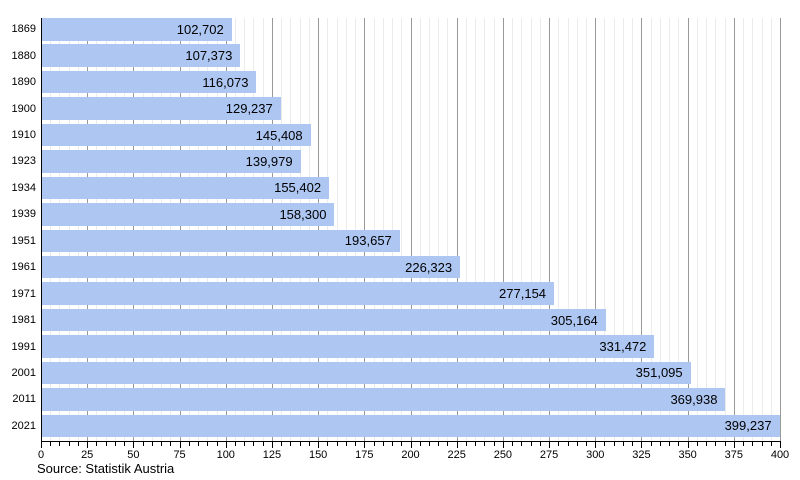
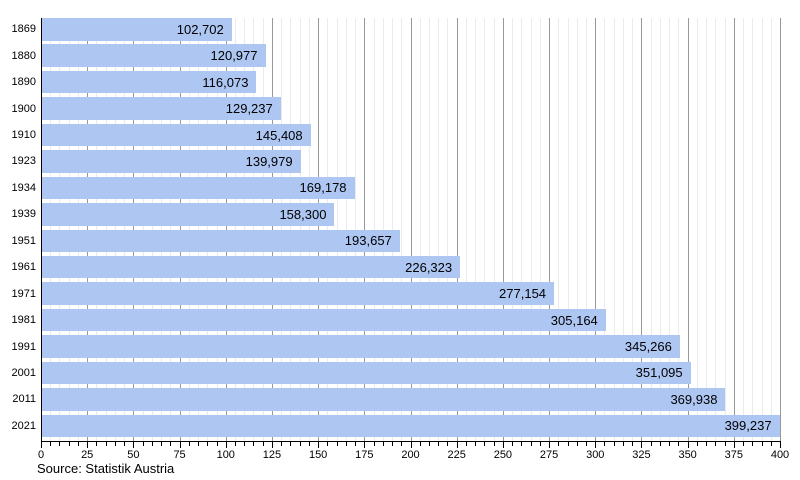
1880: 107,373 -> 120,977
1934: 155,402 -> 169,178
1991: 331,472 -> 345,266
